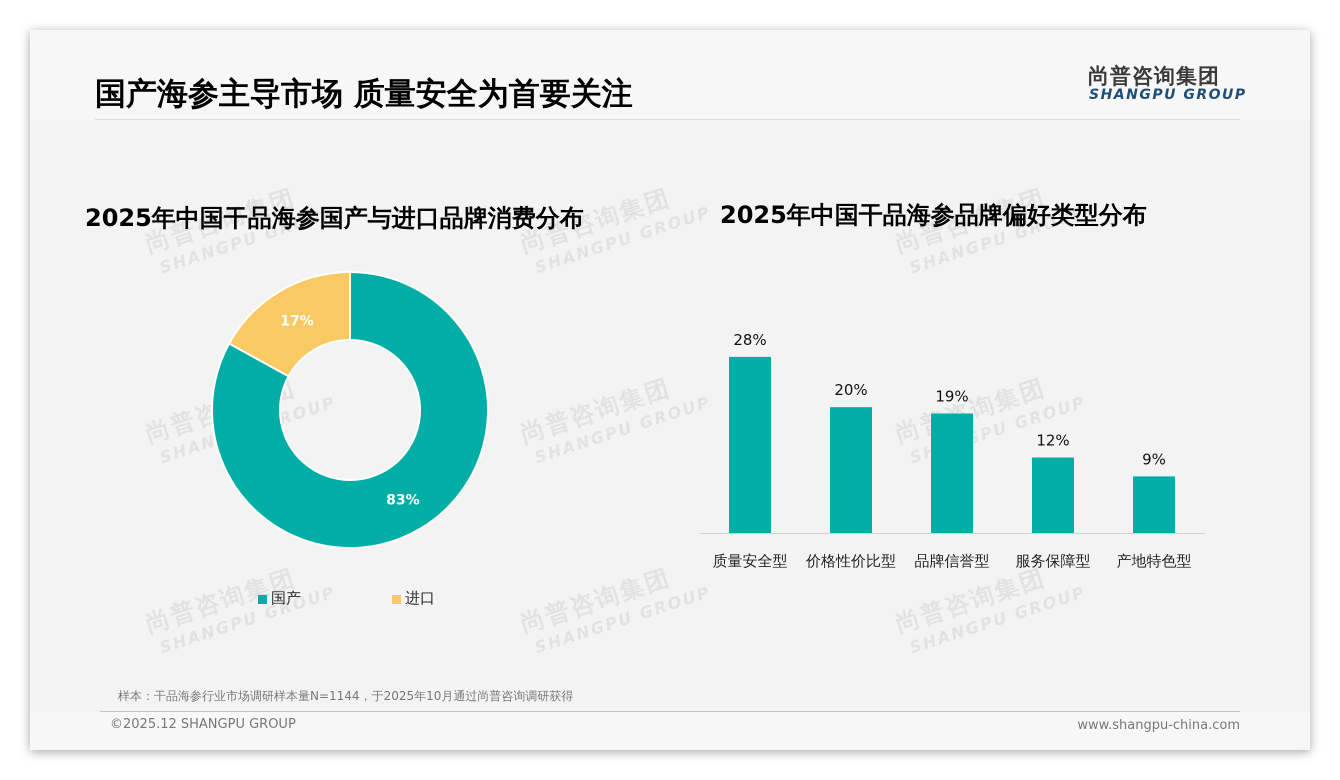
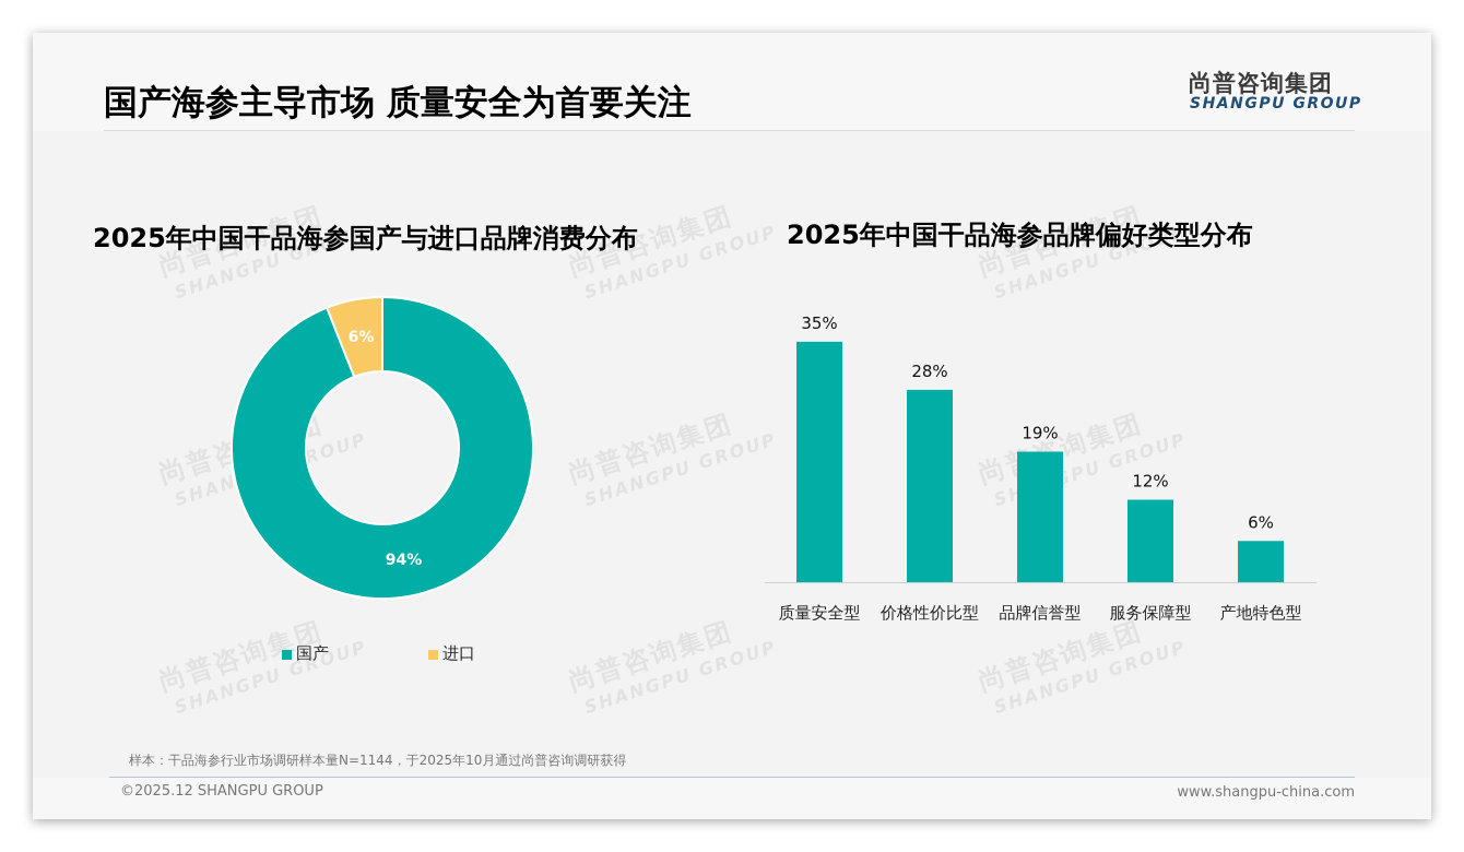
2025年中国干品海参国产与进口品牌消费分布/国产: 83% -> 94%
2025年中国干品海参国产与进口品牌消费分布/进口: 17% -> 6%
2025年中国干品海参品牌偏好类型分布/质量安全型: 28% -> 35%
2025年中国干品海参品牌偏好类型分布/价格性价比型: 20% -> 28%
2025年中国干品海参品牌偏好类型分布/产地特色型: 9% -> 6%
